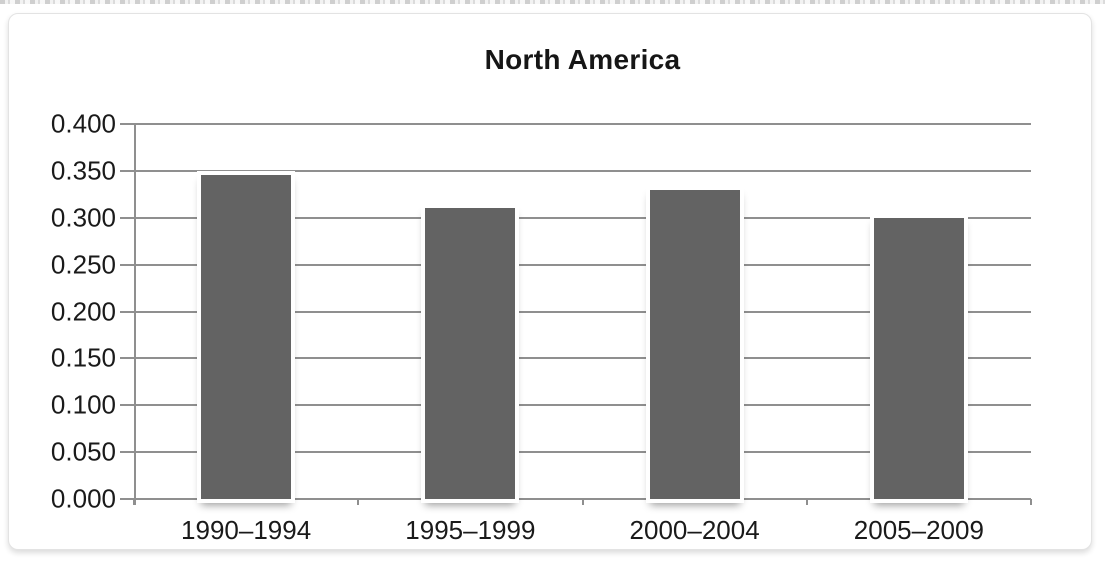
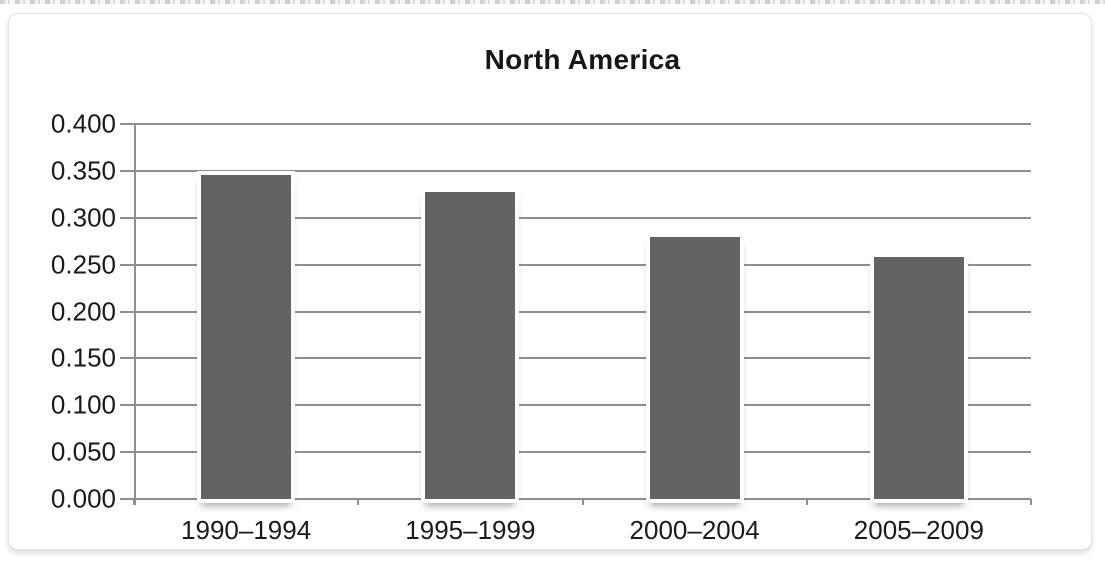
1995–1999: 0.31 -> 0.33
2000–2004: 0.33 -> 0.28
2005–2009: 0.30 -> 0.26
